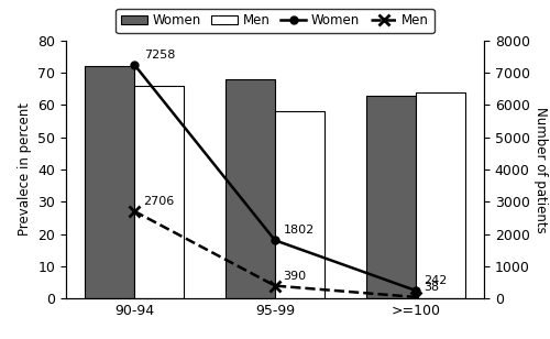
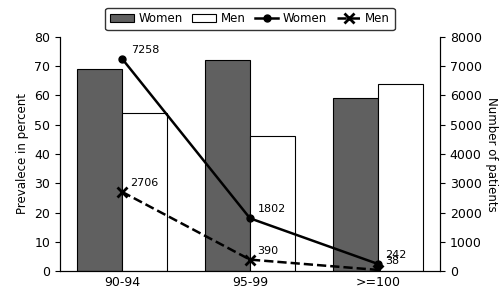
Women/90-94: 72 -> 69
Men/90-94: 66 -> 54
Women/95-99: 68 -> 72
Men/95-99: 58 -> 46
Women/>=100: 63 -> 59
